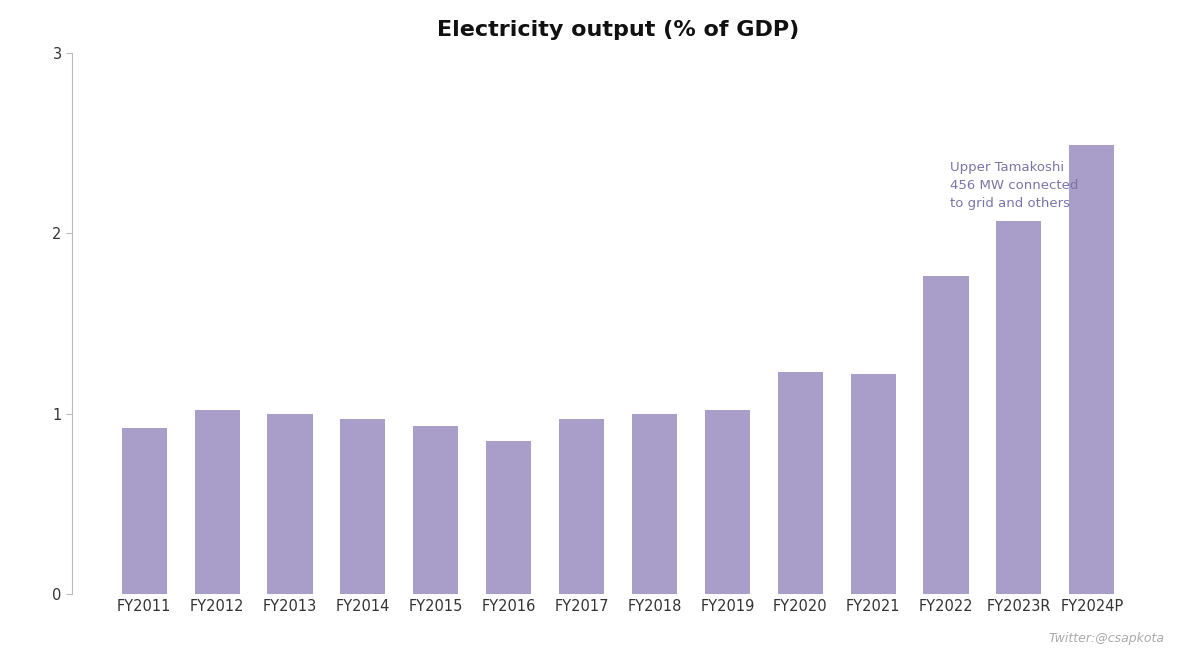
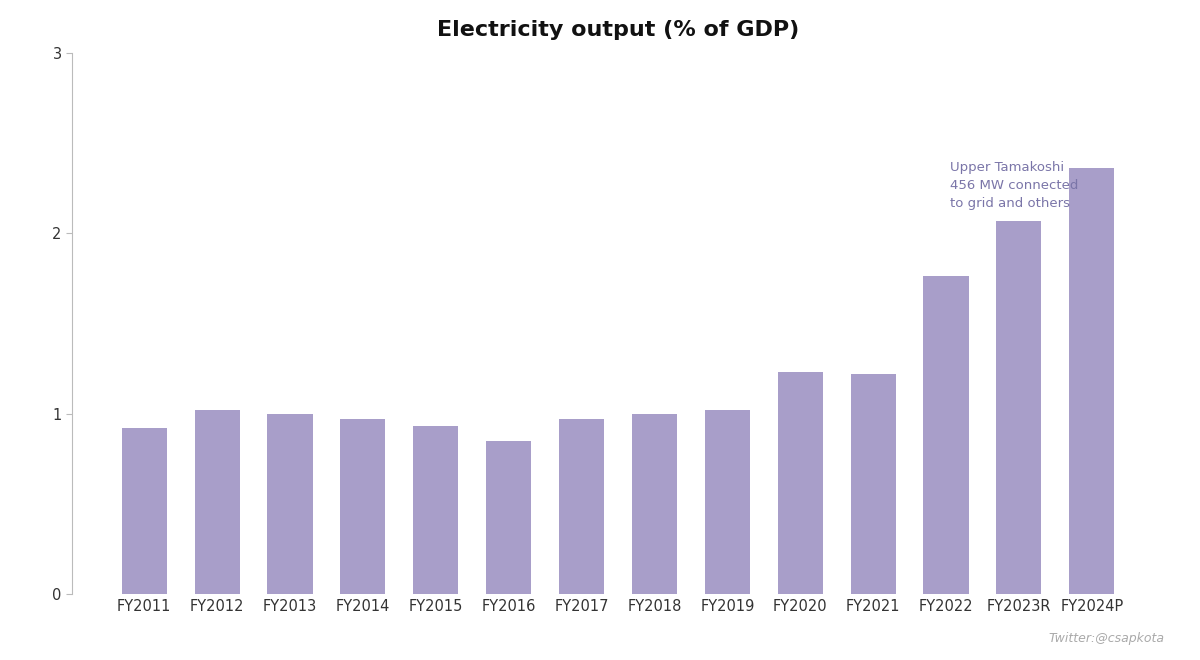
FY2024P: 2.49 -> 2.36
